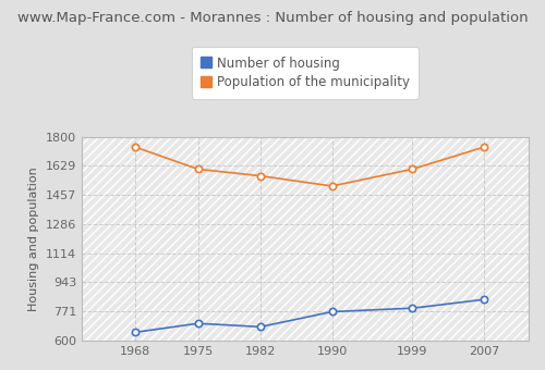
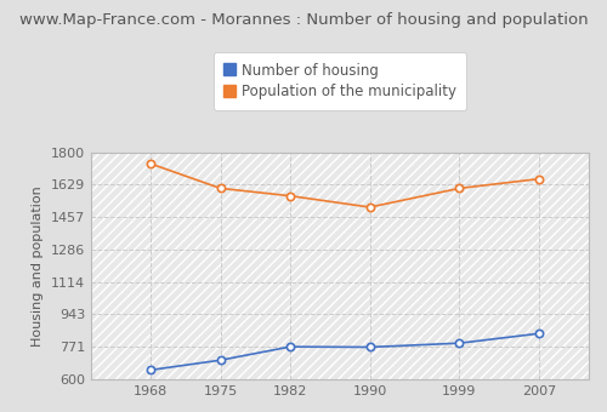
Number of housing/1982: 680 -> 770
Population of the municipality/2007: 1740 -> 1660
